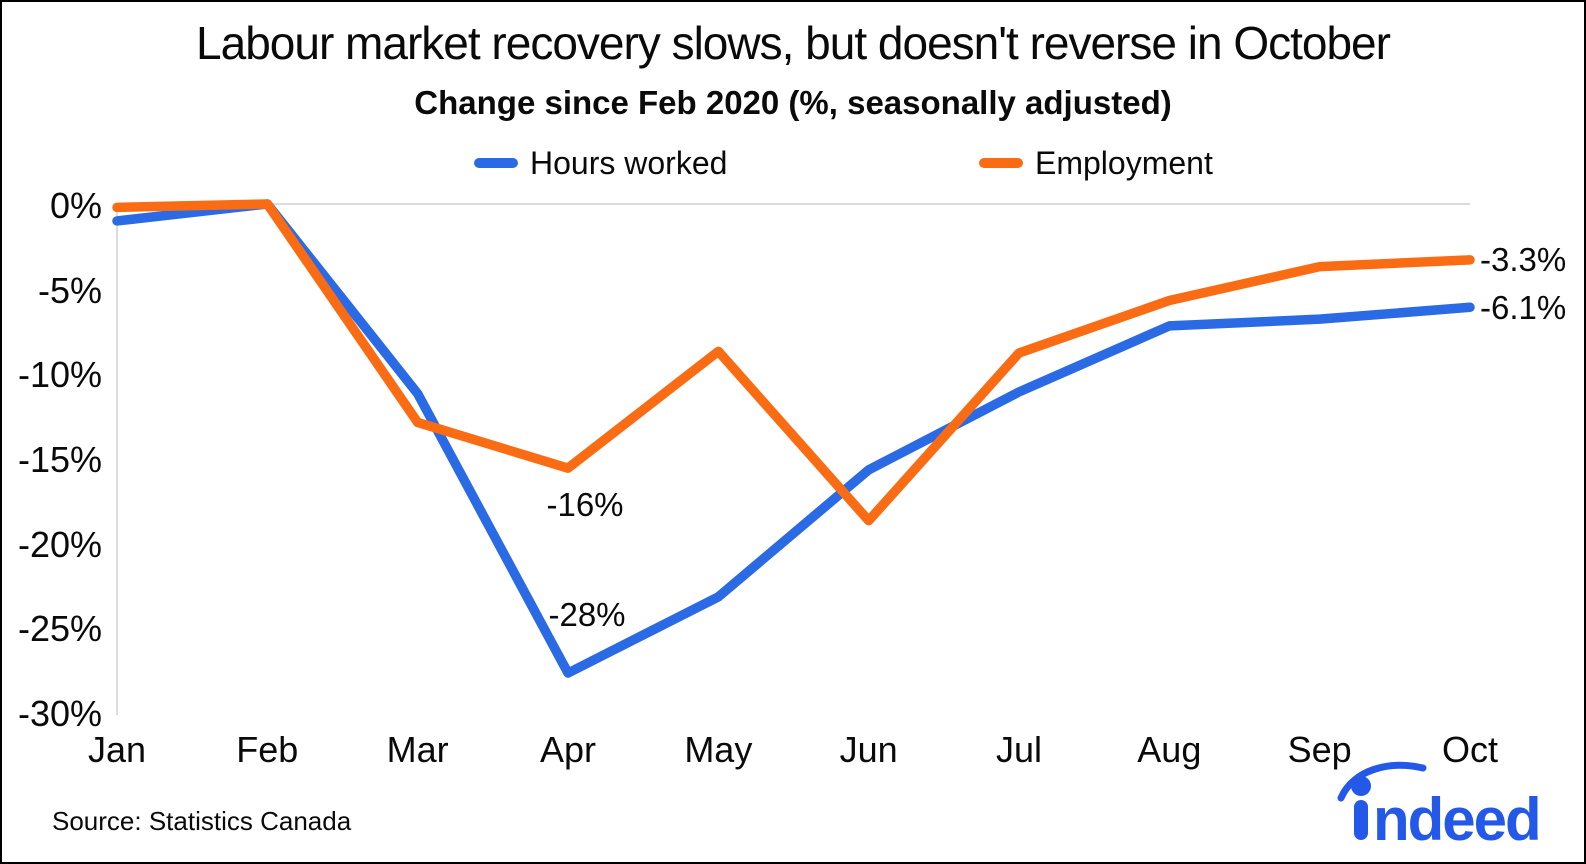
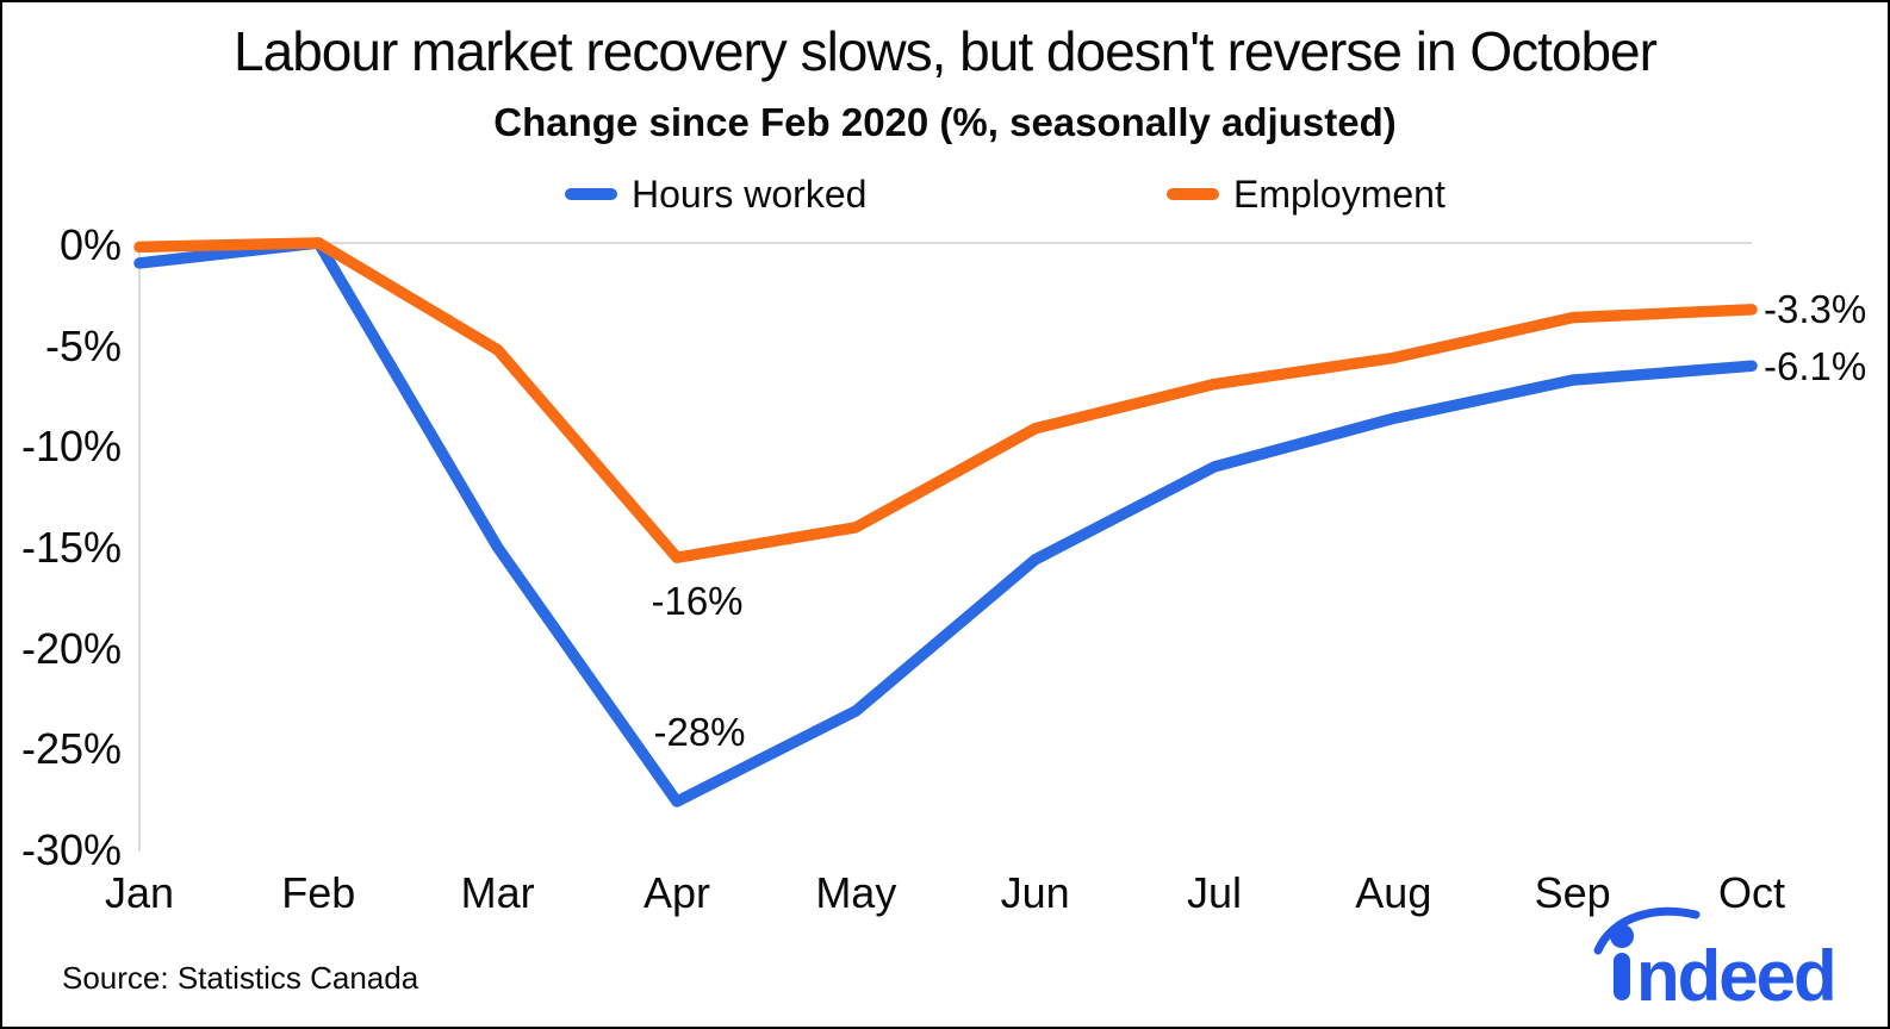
Hours worked/Mar: -11.2% -> -15.1%
Employment/Mar: -12.9% -> -5.3%
Employment/May: -8.7% -> -14.1%
Employment/Jun: -18.7% -> -9.2%
Employment/Jul: -8.8% -> -7.0%
Hours worked/Aug: -7.2% -> -8.7%
